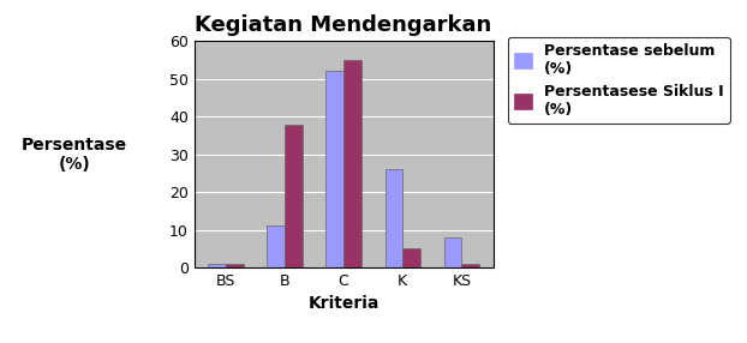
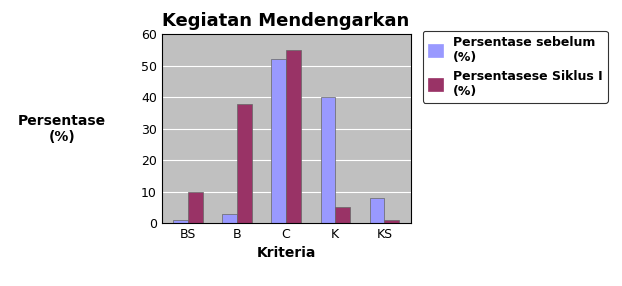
Persentasese Siklus I (%)/BS: 1 -> 10
Persentase sebelum (%)/B: 11 -> 3
Persentase sebelum (%)/K: 26 -> 40
